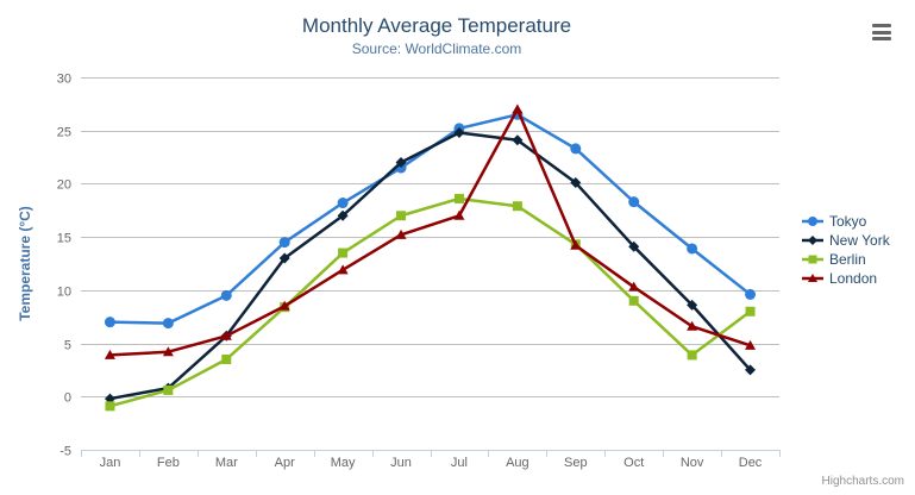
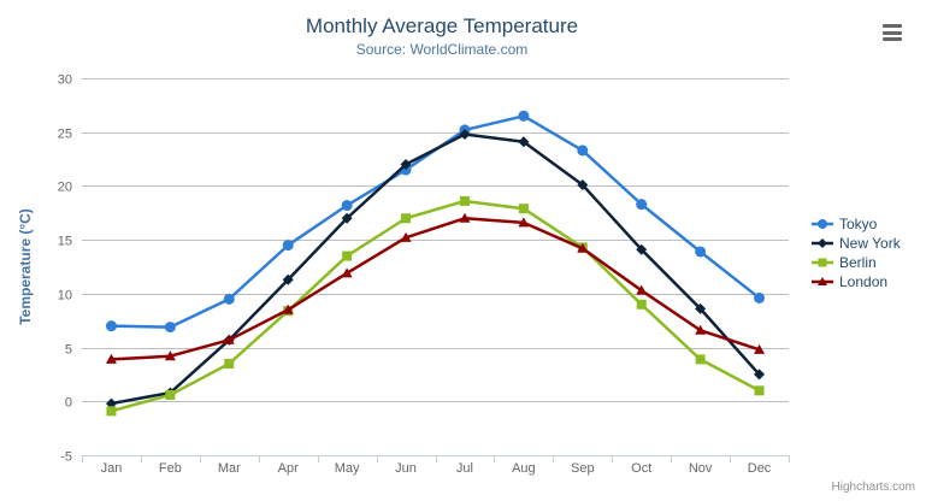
New York/Apr: 13 -> 11
London/Aug: 27 -> 17
Berlin/Dec: 8 -> 1
